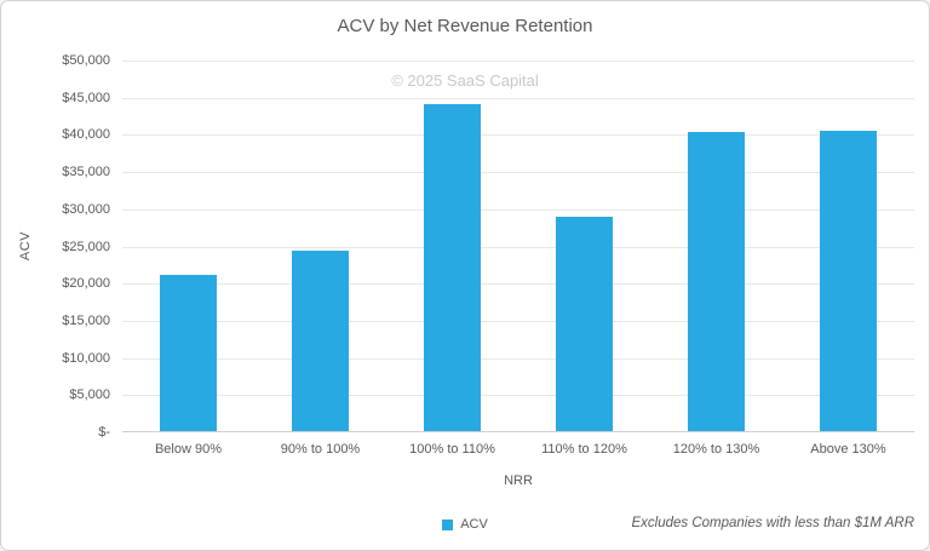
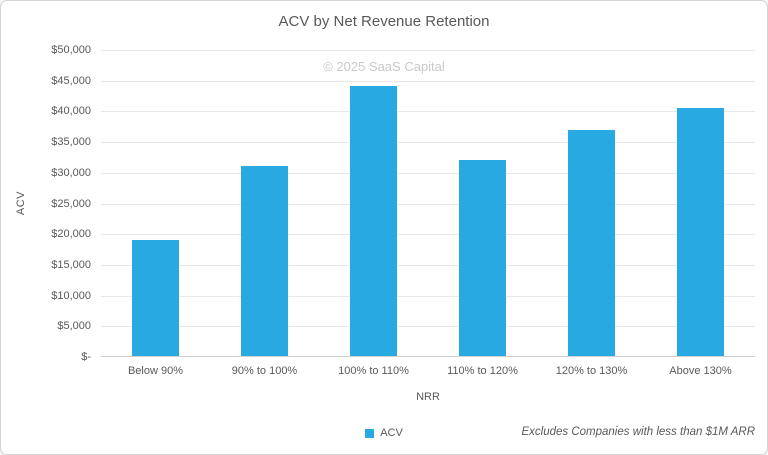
Below 90%: $21000 -> $19000
90% to 100%: $24000 -> $31000
110% to 120%: $29000 -> $32000
120% to 130%: $40000 -> $37000
